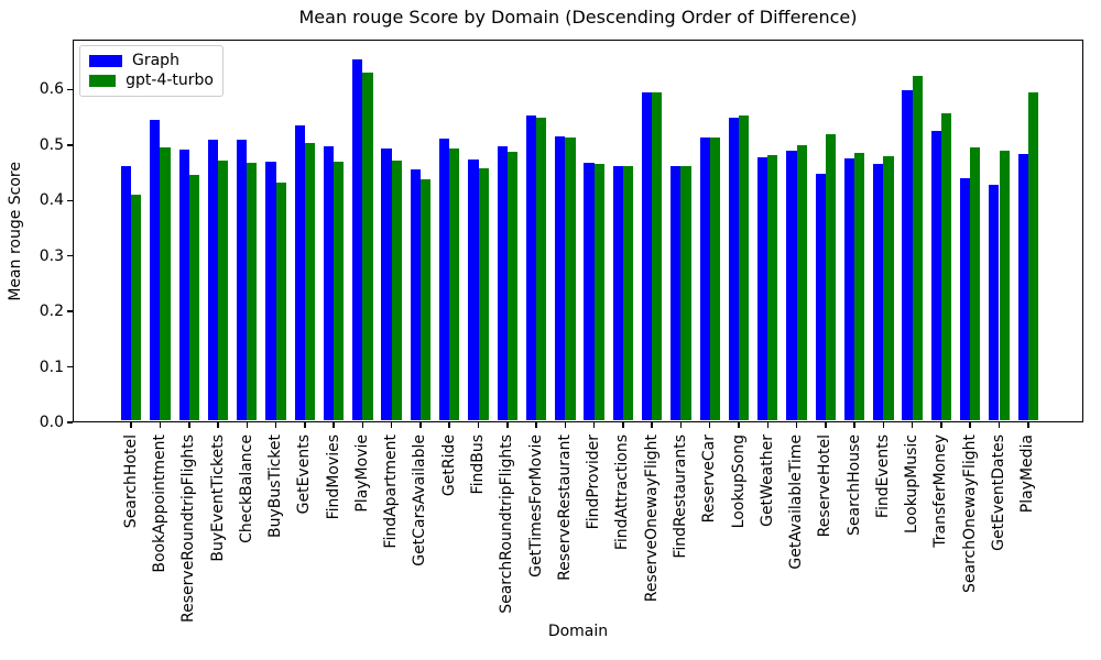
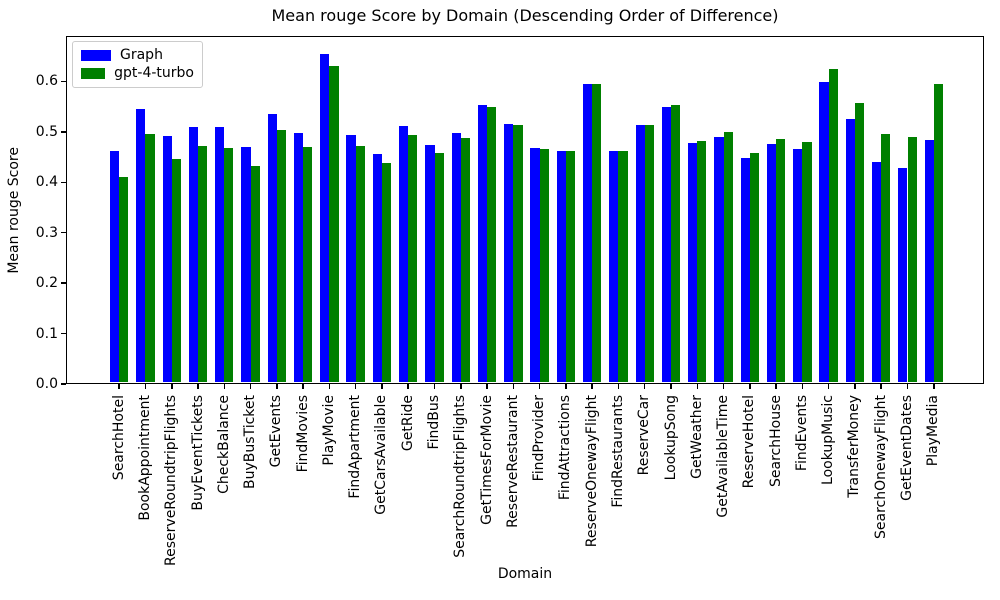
gpt-4-turbo/ReserveHotel: 0.52 -> 0.46
